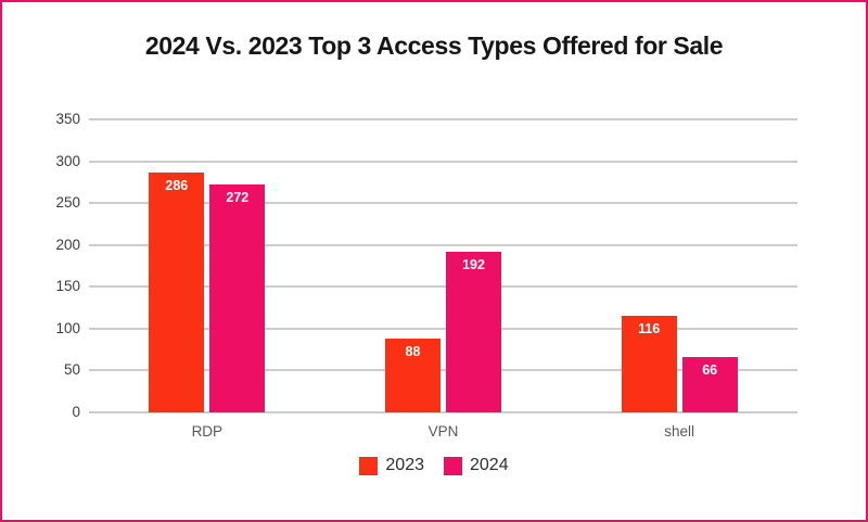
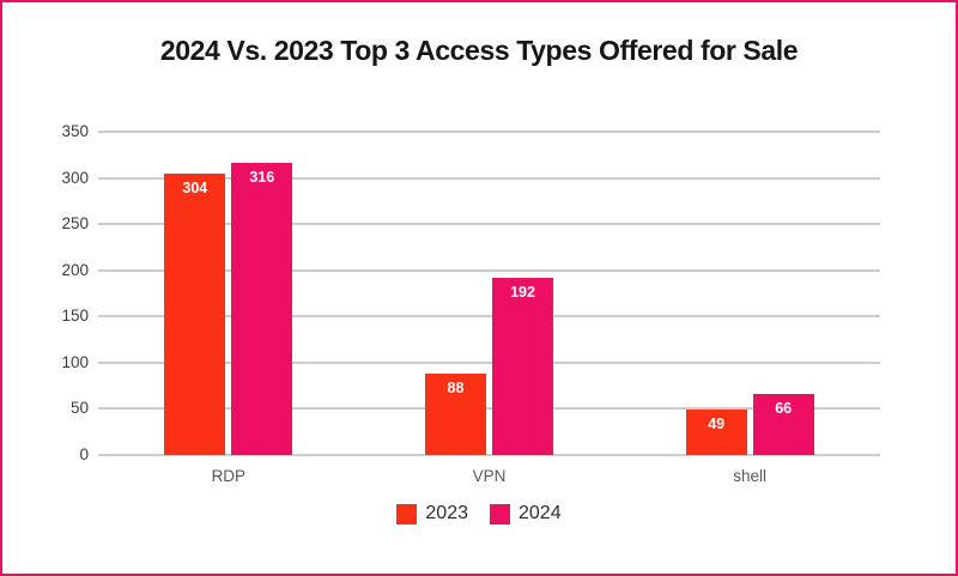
2023/RDP: 286 -> 304
2024/RDP: 272 -> 316
2023/shell: 116 -> 49
